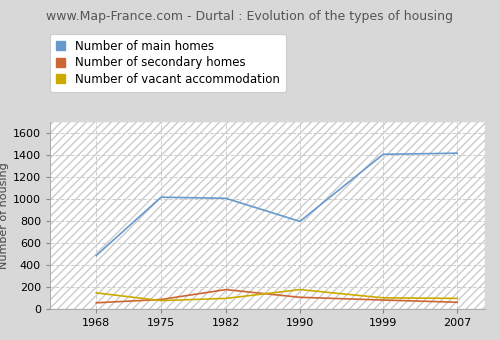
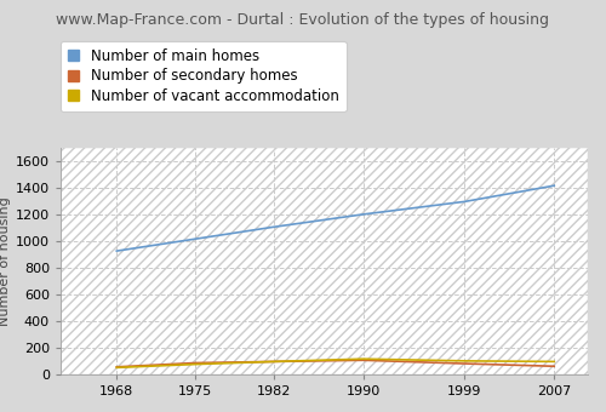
Number of main homes/1968: 490 -> 930
Number of vacant accommodation/1968: 150 -> 60
Number of main homes/1982: 1010 -> 1110
Number of secondary homes/1982: 180 -> 100
Number of main homes/1990: 800 -> 1200
Number of vacant accommodation/1990: 180 -> 120
Number of main homes/1999: 1410 -> 1300
